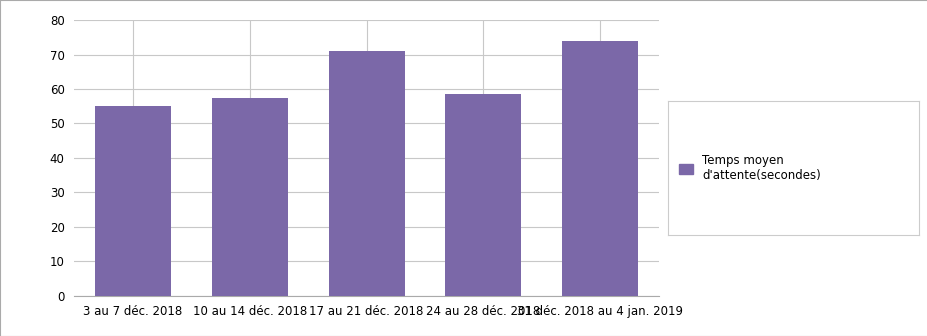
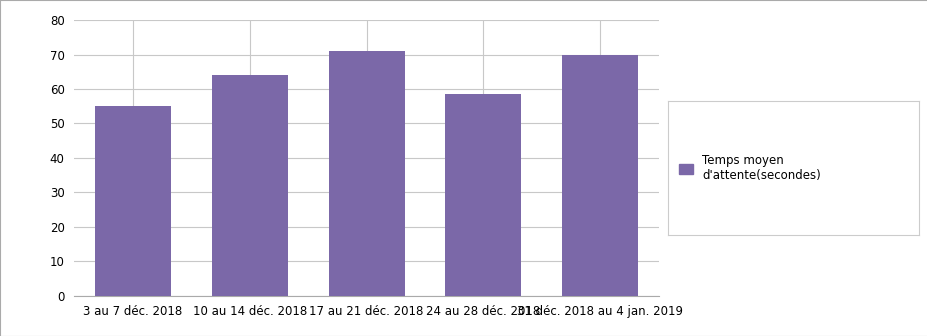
10 au 14 déc. 2018: 57.5 -> 64.0
31 déc. 2018 au 4 jan. 2019: 74.0 -> 70.0
